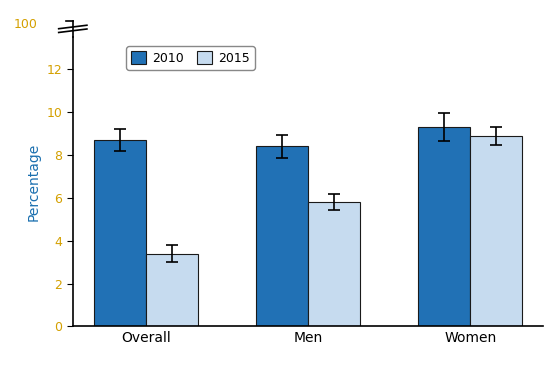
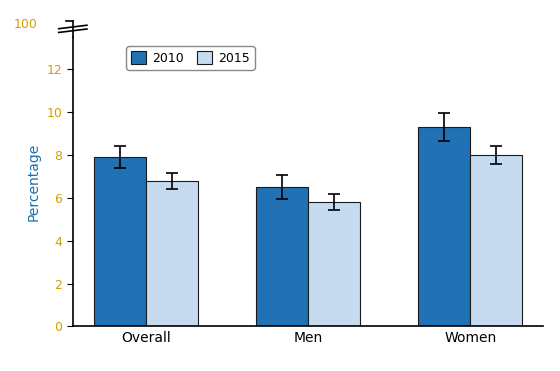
2010/Overall: 8.7 -> 7.9
2015/Overall: 3.4 -> 6.8
2010/Men: 8.4 -> 6.5
2015/Women: 8.9 -> 8.0
